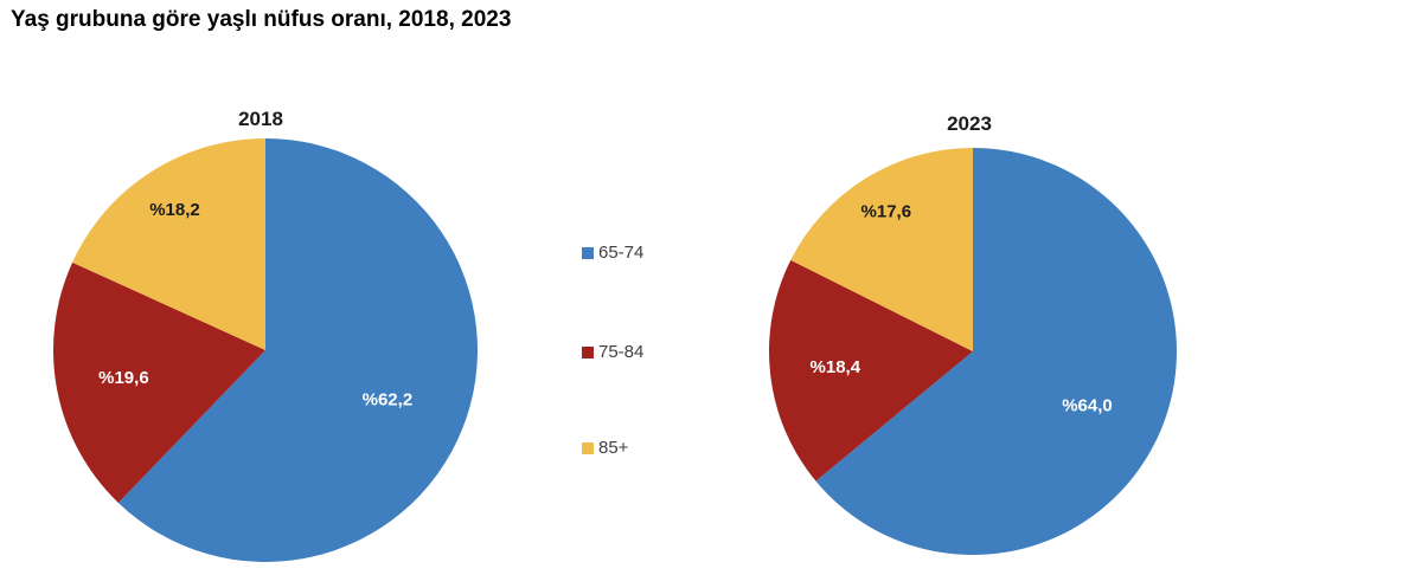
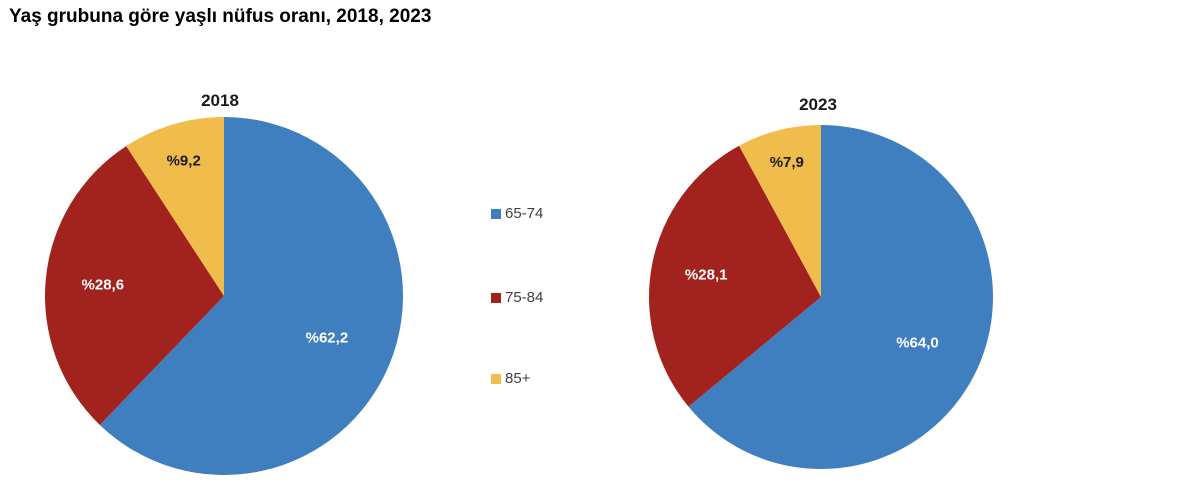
2018/75-84: 19,6 -> 28,6
2018/85+: 18,2 -> 9,2
2023/75-84: 18,4 -> 28,1
2023/85+: 17,6 -> 7,9
